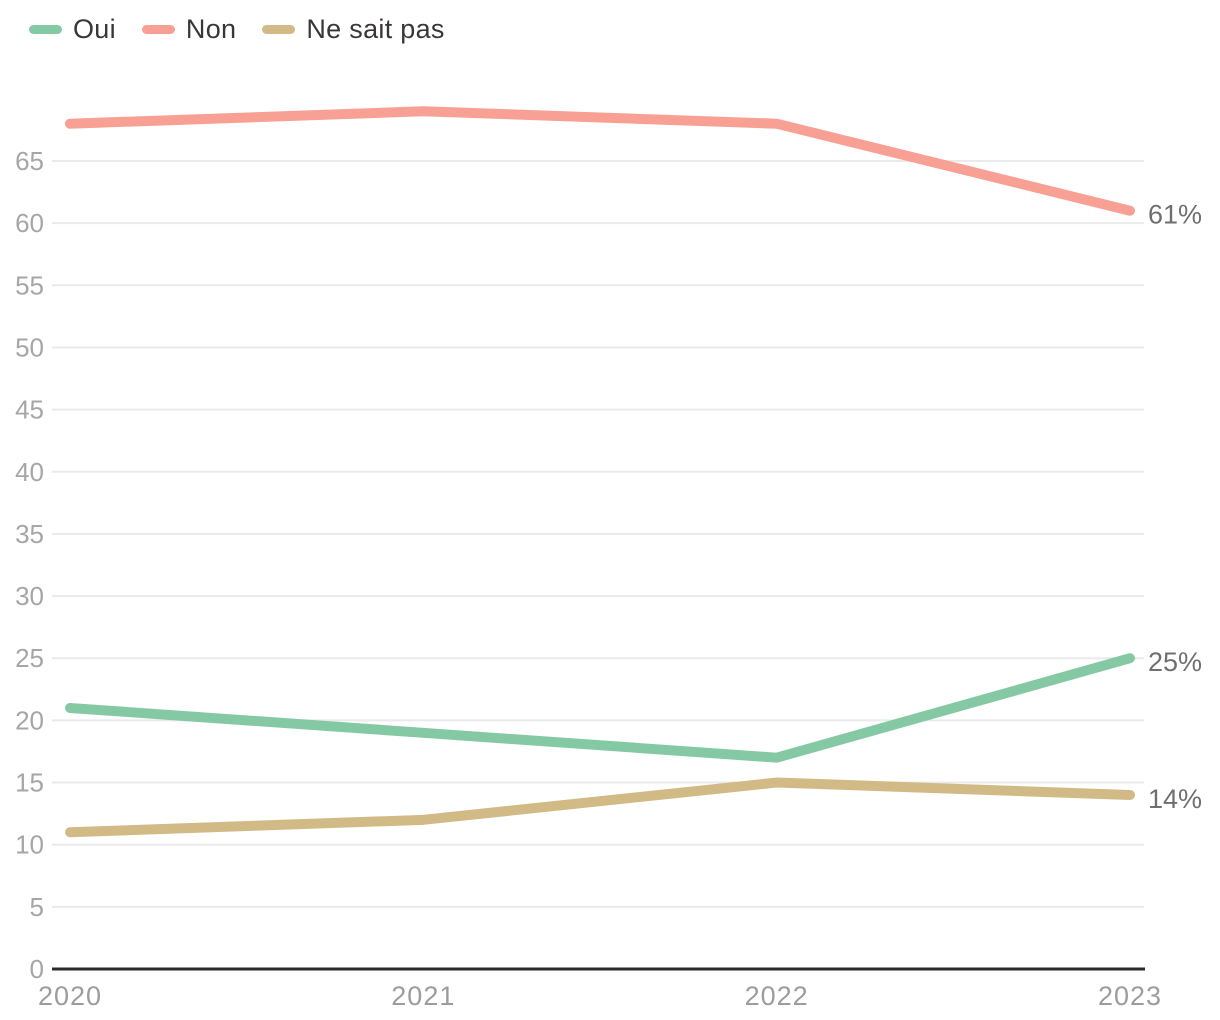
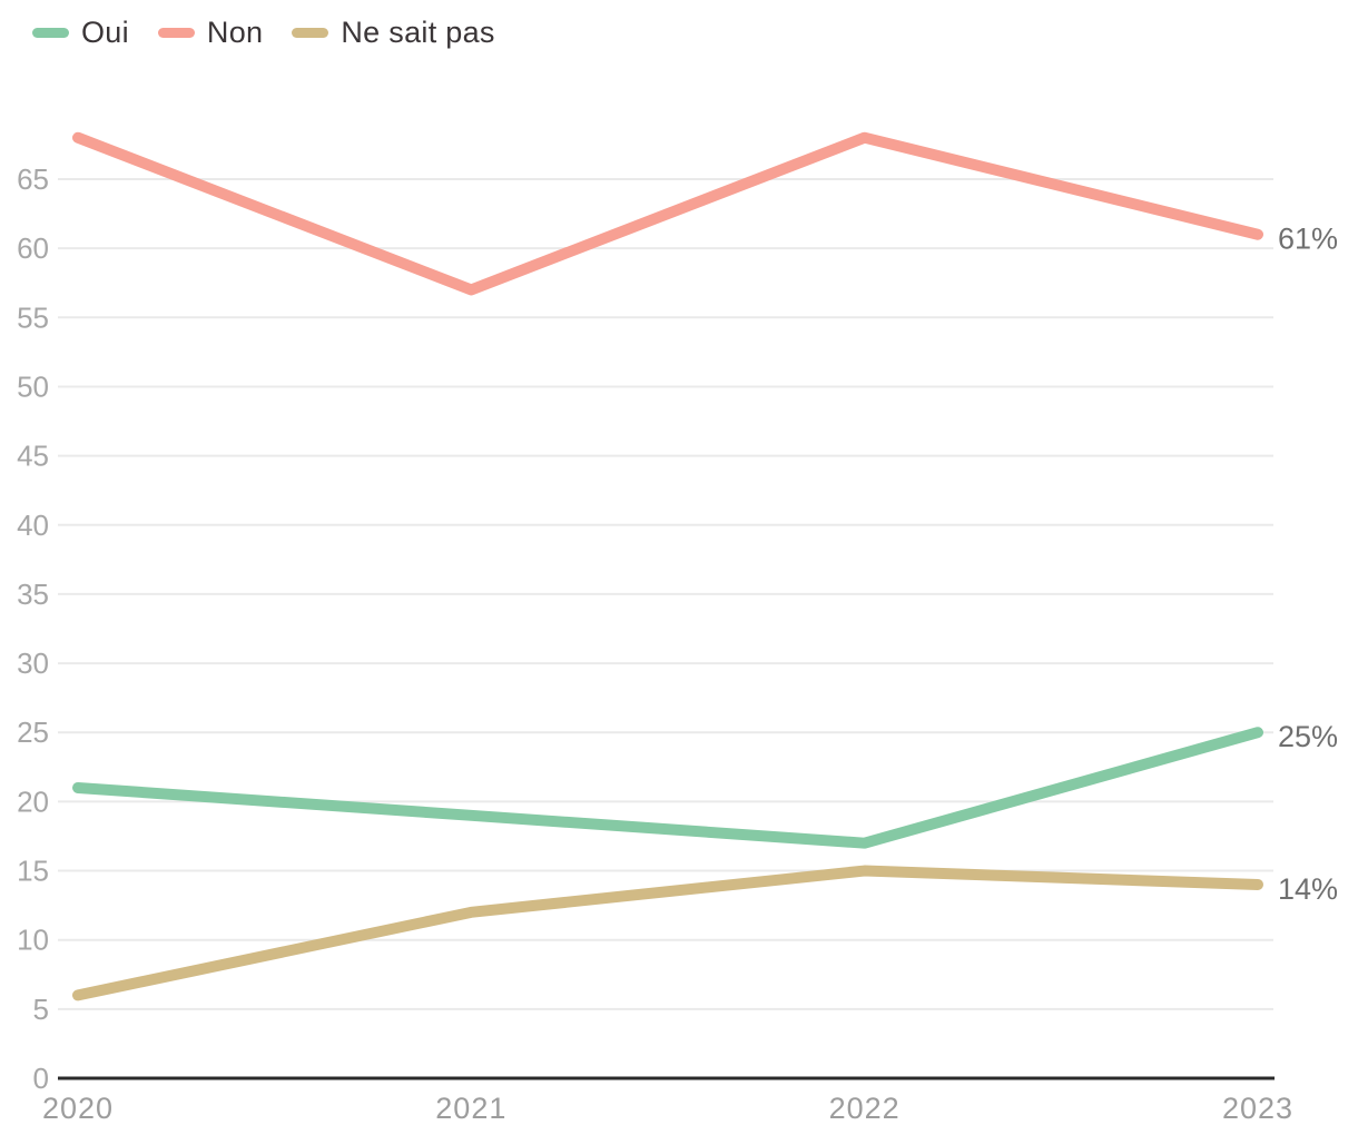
Ne sait pas/2020: 11 -> 6
Non/2021: 69 -> 57
